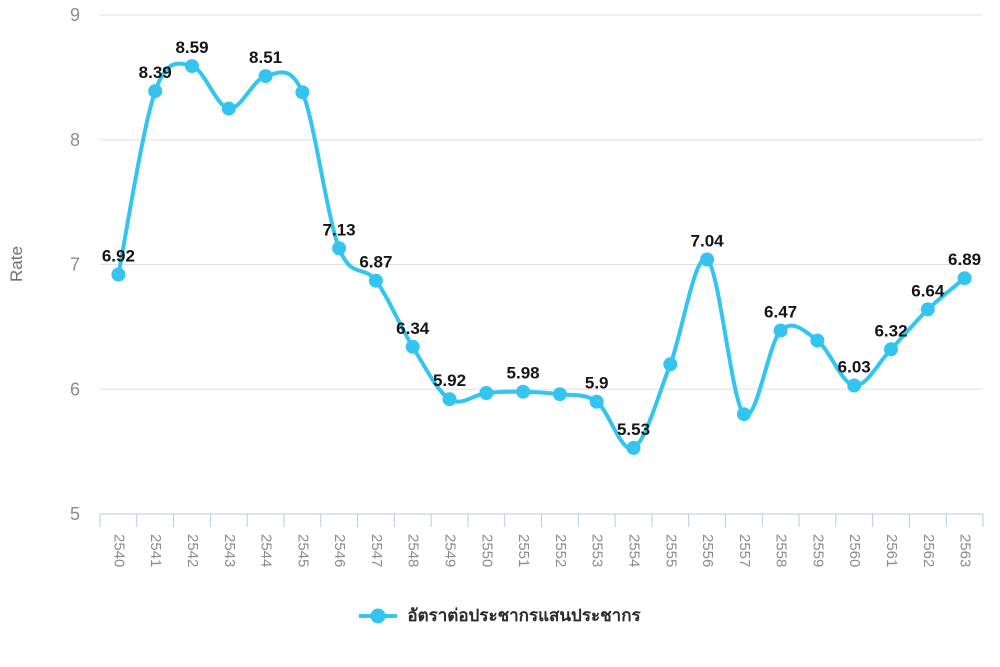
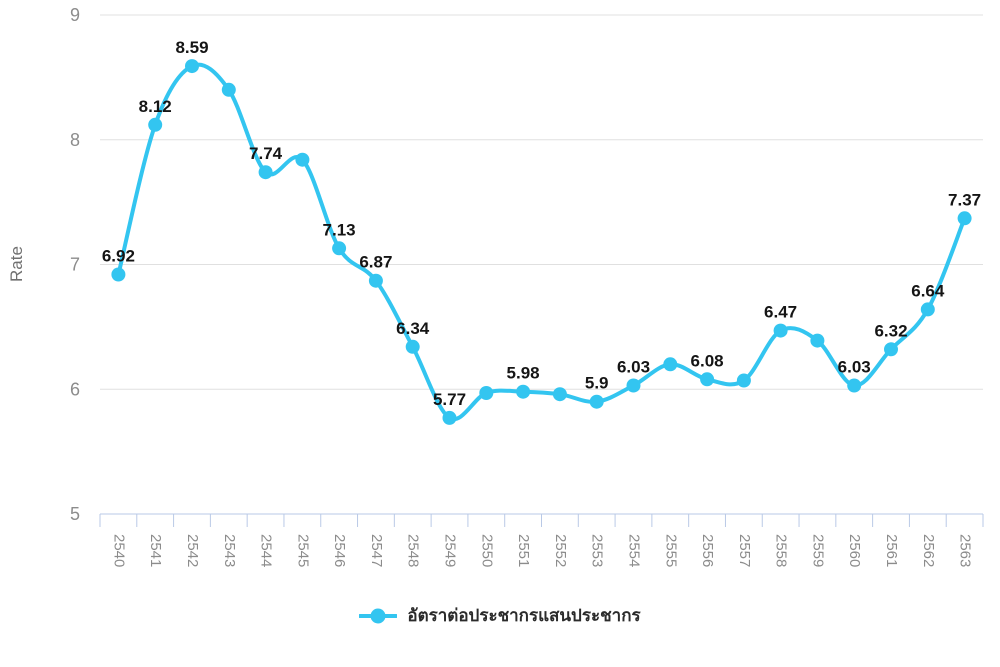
2541: 8.39 -> 8.12
2543: 8.25 -> 8.40
2544: 8.51 -> 7.74
2545: 8.38 -> 7.84
2549: 5.92 -> 5.77
2554: 5.53 -> 6.03
2556: 7.04 -> 6.08
2557: 5.80 -> 6.07
2563: 6.89 -> 7.37
